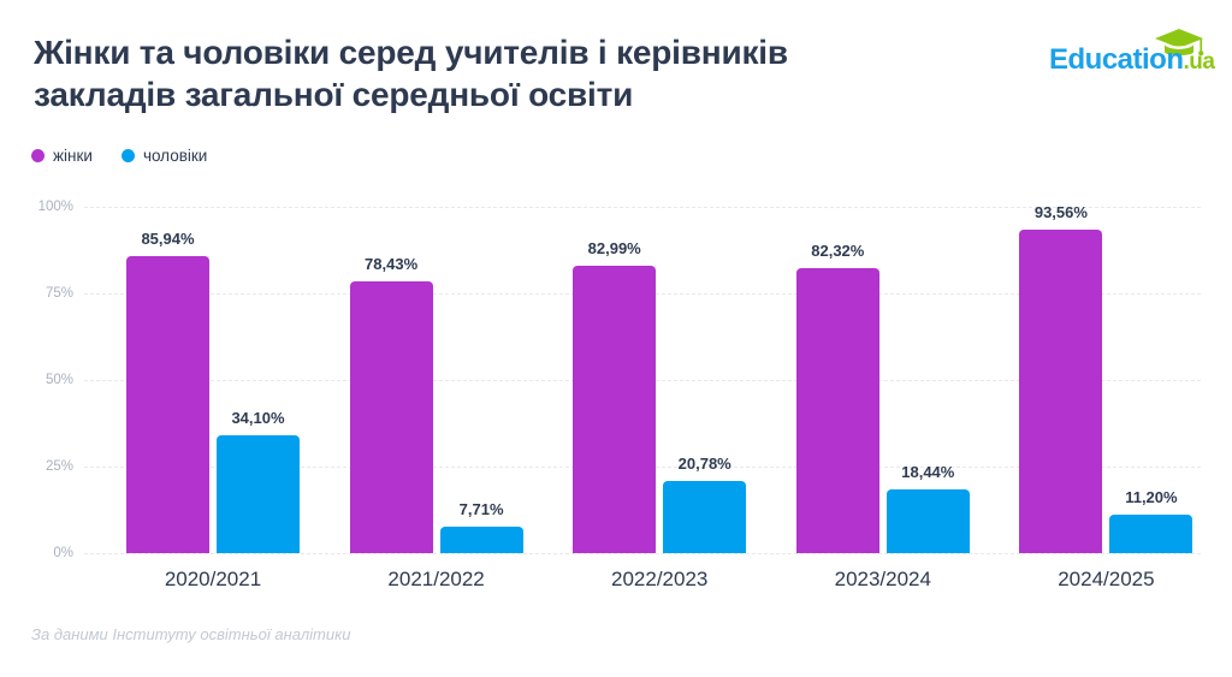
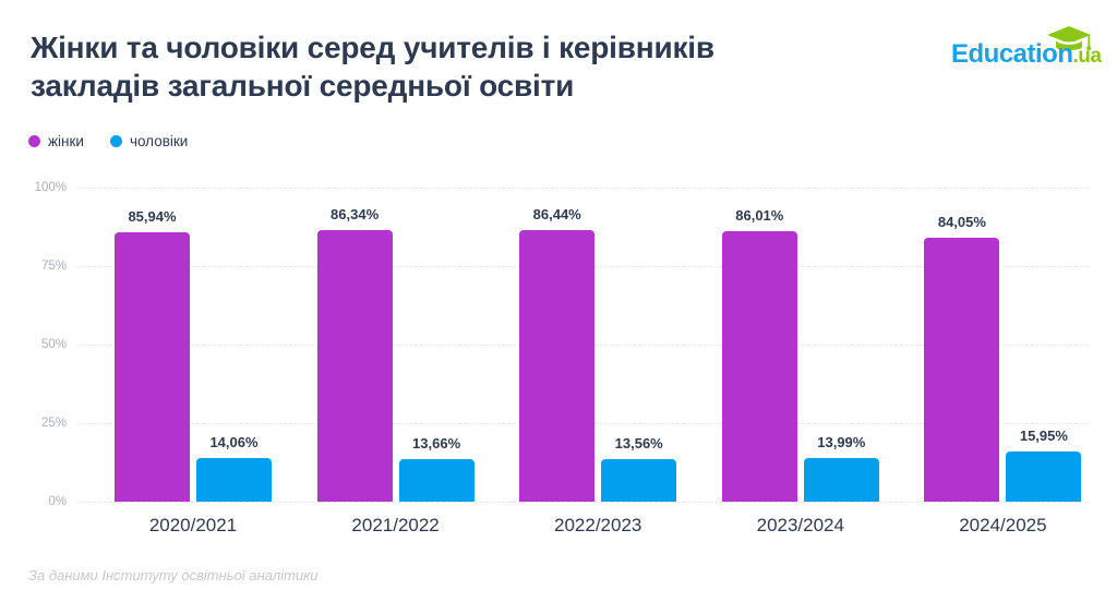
чоловіки/2020/2021: 34,10% -> 14,06%
жінки/2021/2022: 78,43% -> 86,34%
чоловіки/2021/2022: 7,71% -> 13,66%
жінки/2022/2023: 82,99% -> 86,44%
чоловіки/2022/2023: 20,78% -> 13,56%
жінки/2023/2024: 82,32% -> 86,01%
чоловіки/2023/2024: 18,44% -> 13,99%
жінки/2024/2025: 93,56% -> 84,05%
чоловіки/2024/2025: 11,20% -> 15,95%
